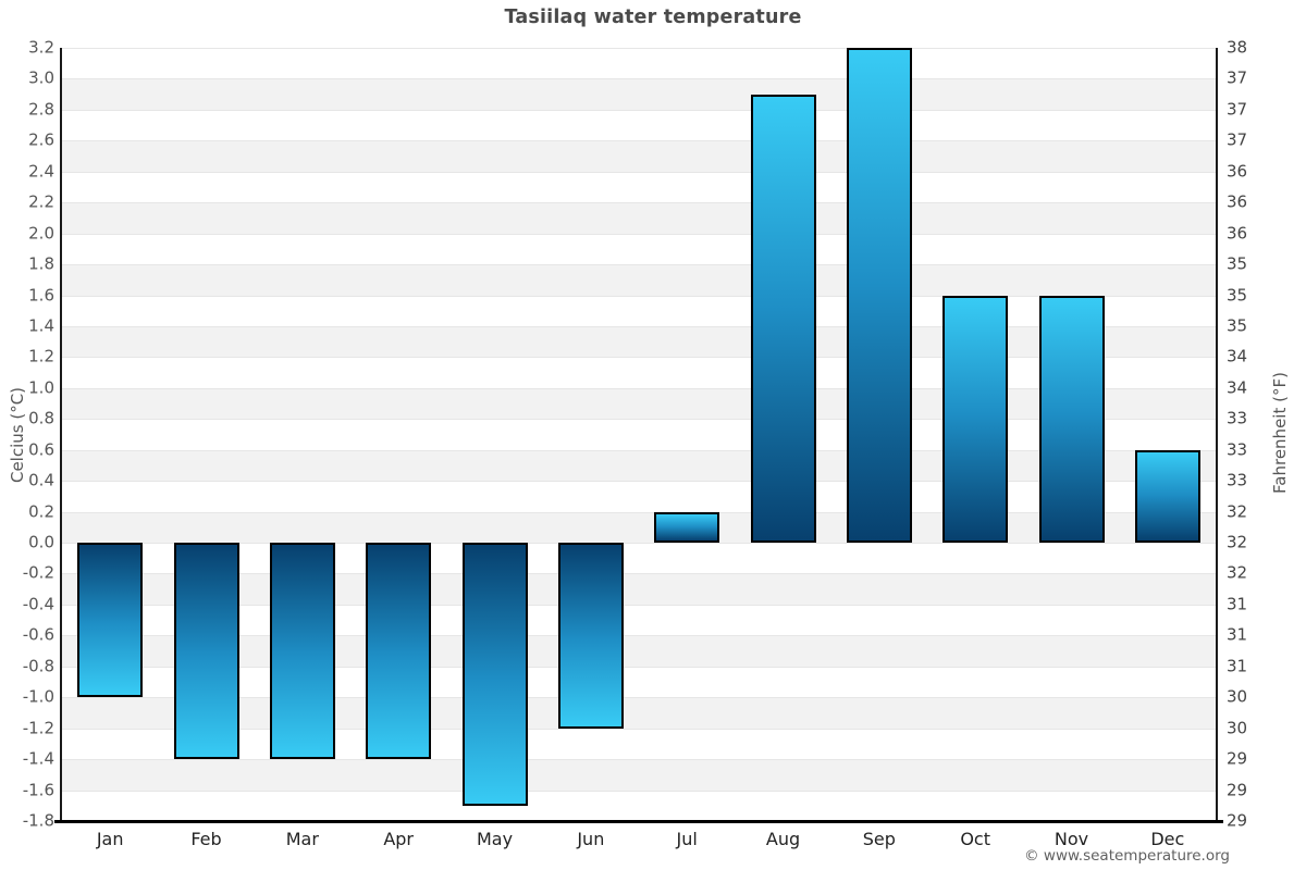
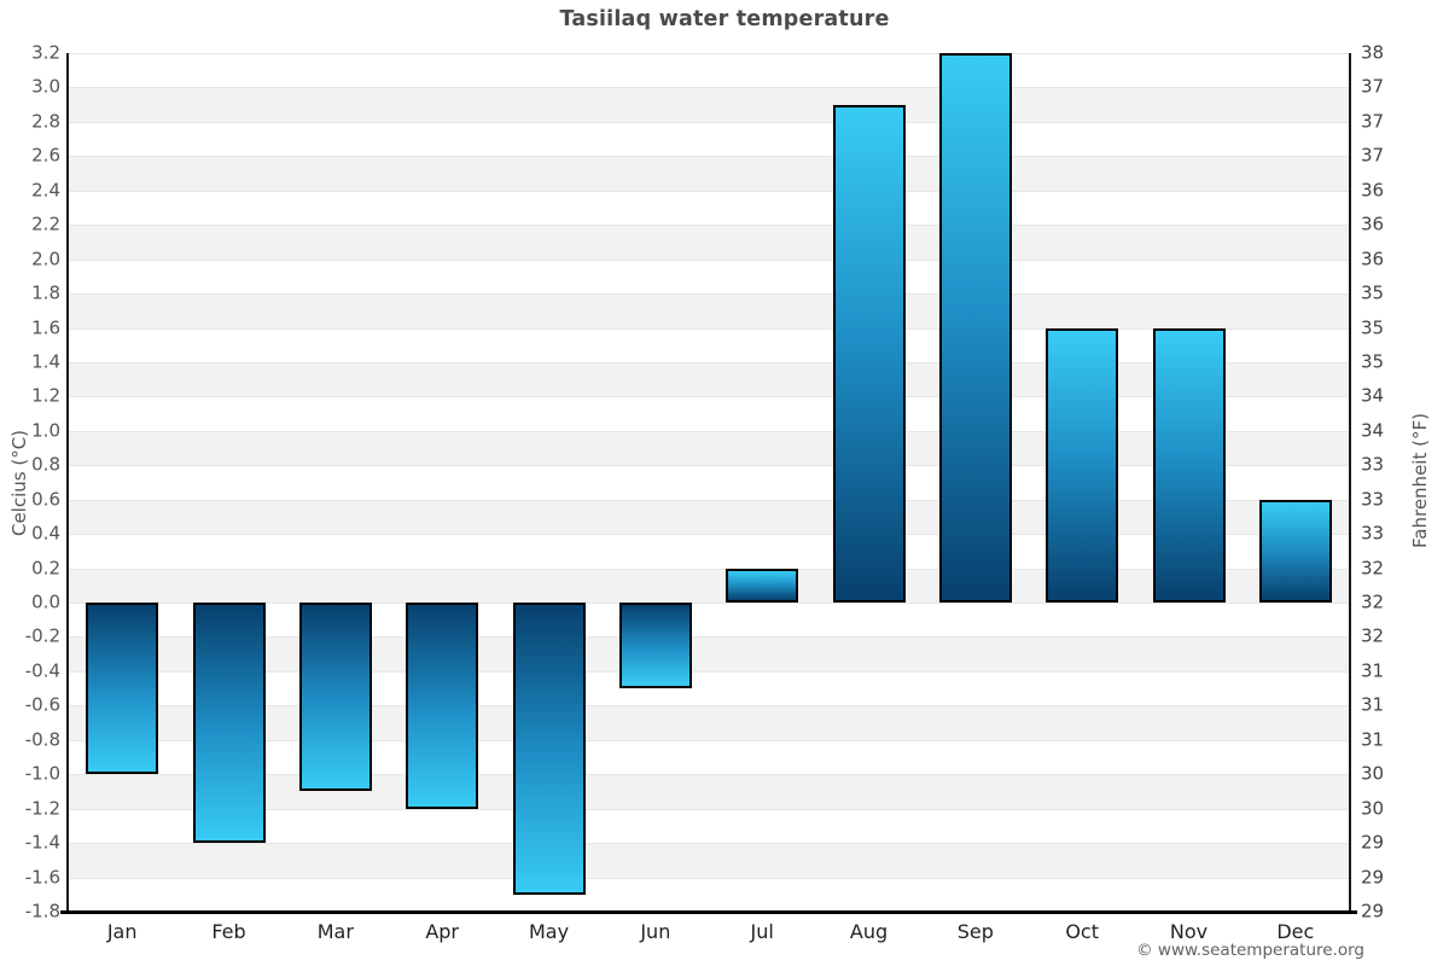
Mar: -1.4 -> -1.1
Apr: -1.4 -> -1.2
Jun: -1.2 -> -0.5
